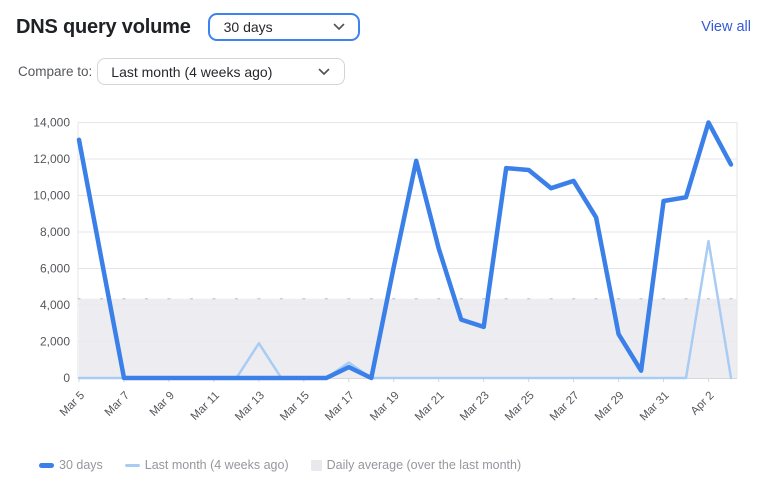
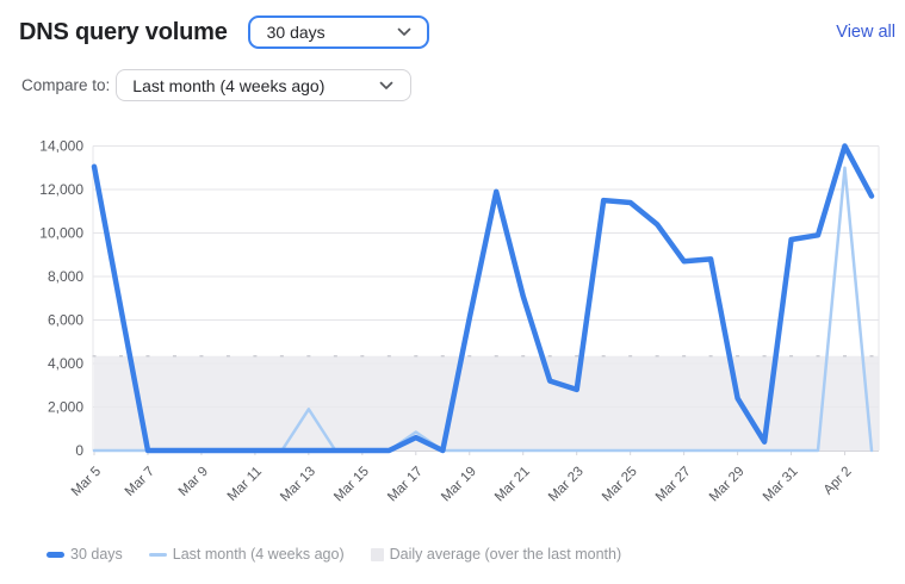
30 days/Mar 27: 10800 -> 8700
Last month (4 weeks ago)/Apr 2: 7500 -> 13000
